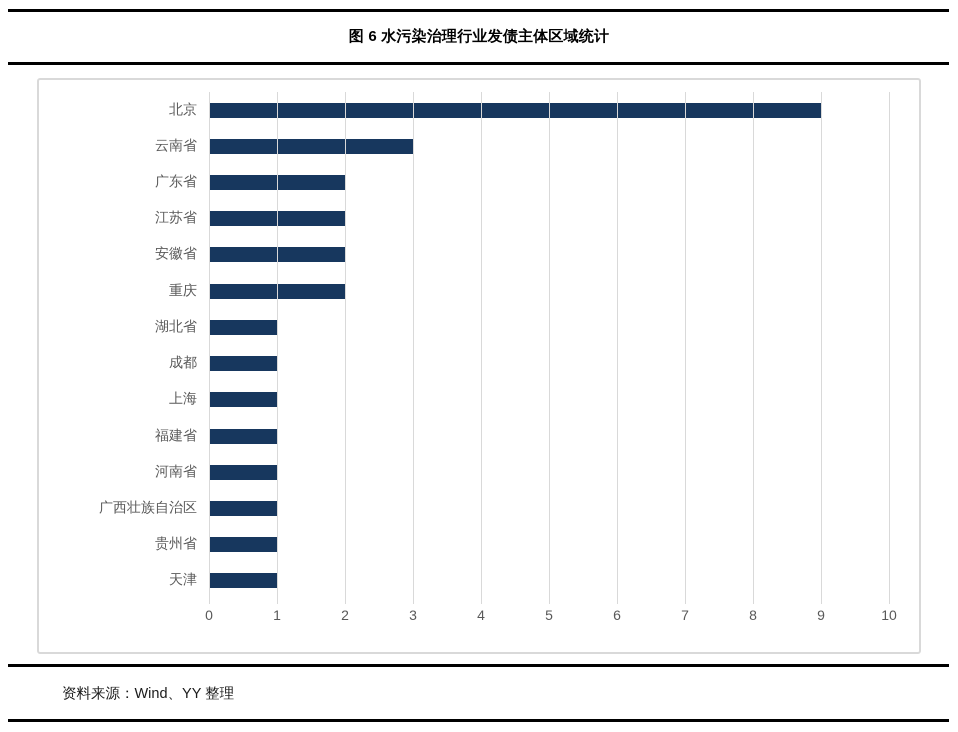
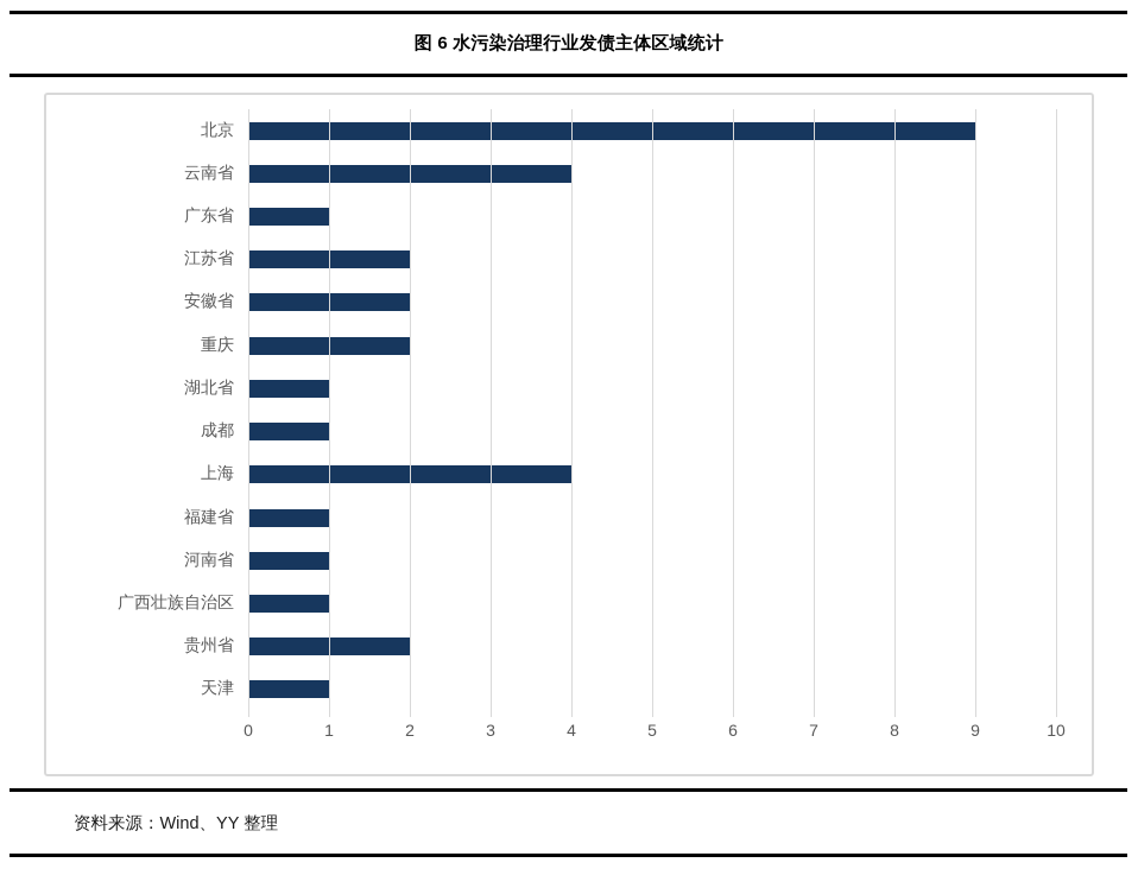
云南省: 3 -> 4
广东省: 2 -> 1
上海: 1 -> 4
贵州省: 1 -> 2
